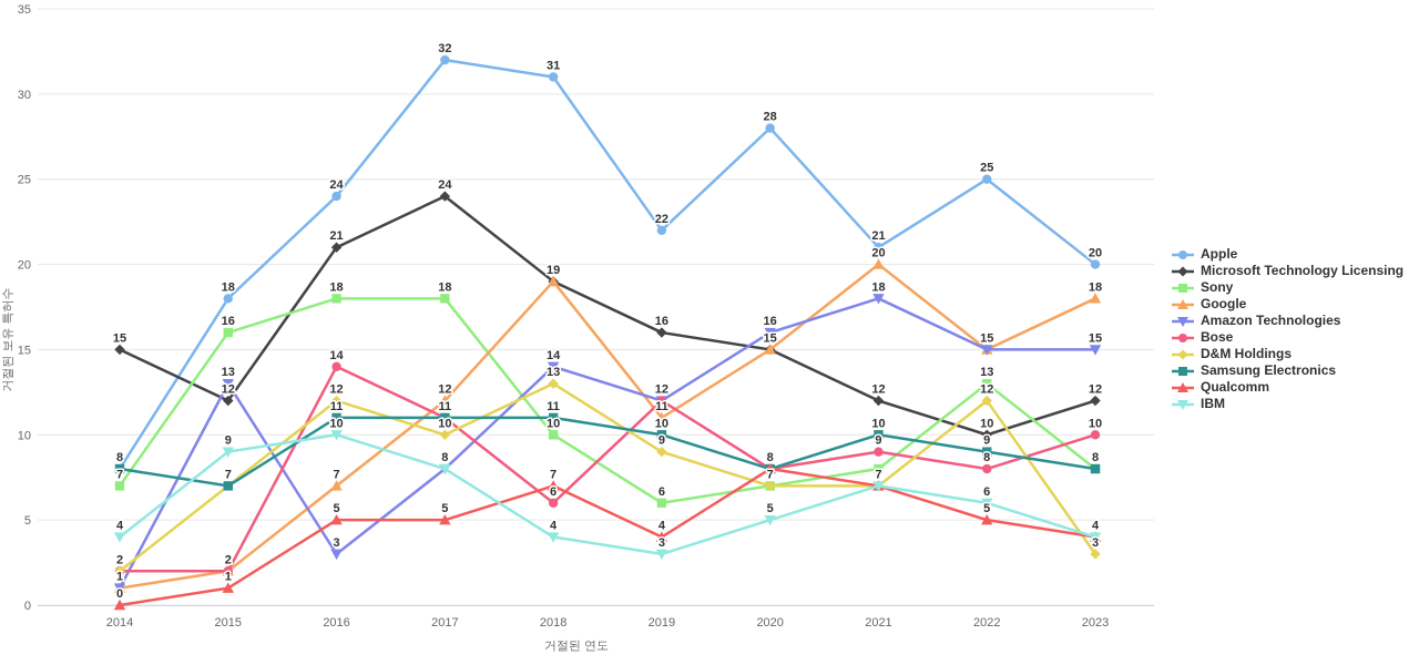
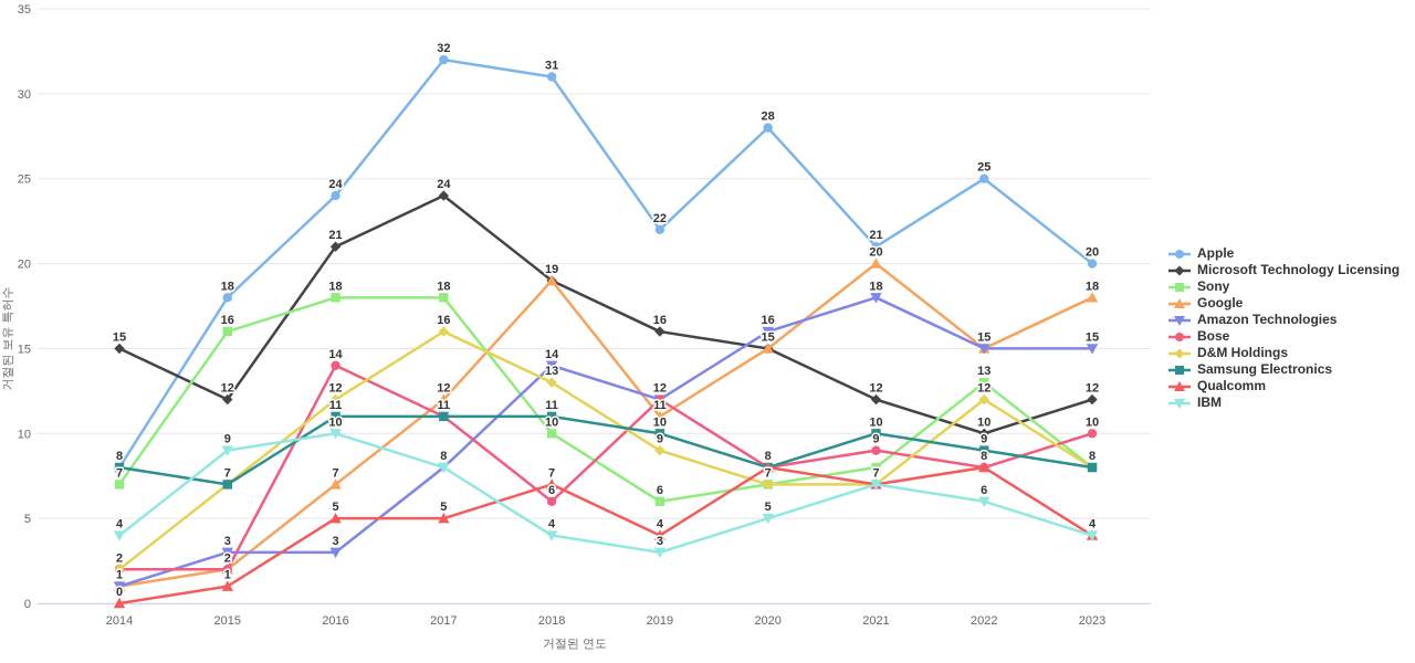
Amazon Technologies/2015: 13 -> 3
D&M Holdings/2017: 10 -> 16
Qualcomm/2022: 5 -> 8
D&M Holdings/2023: 3 -> 8
